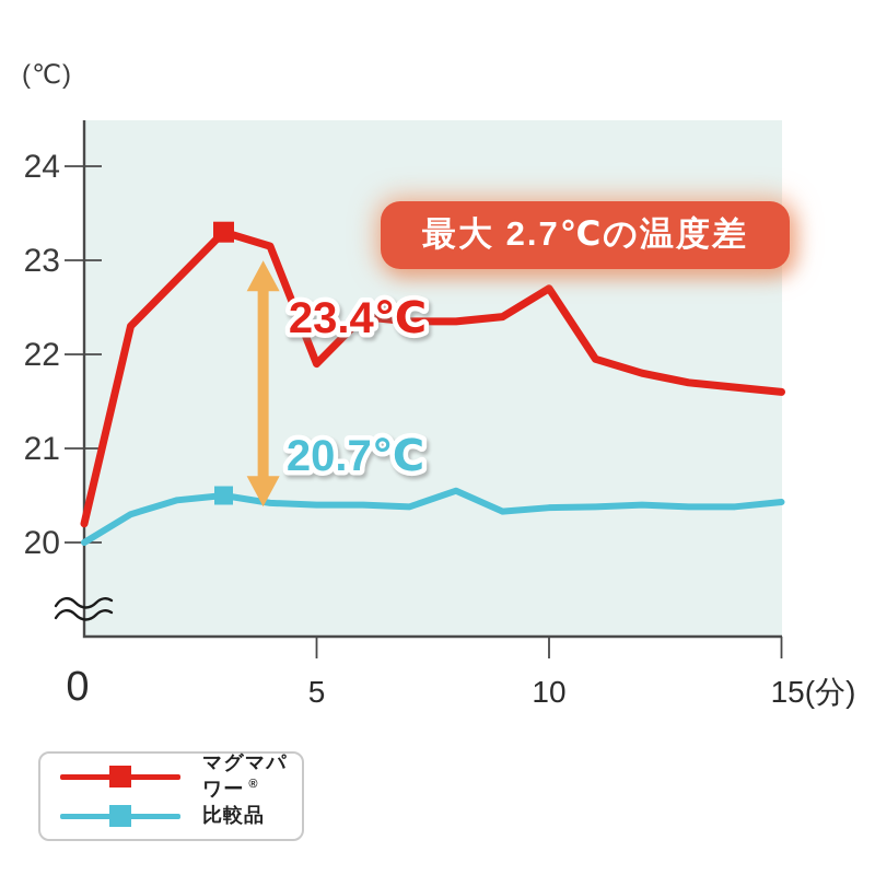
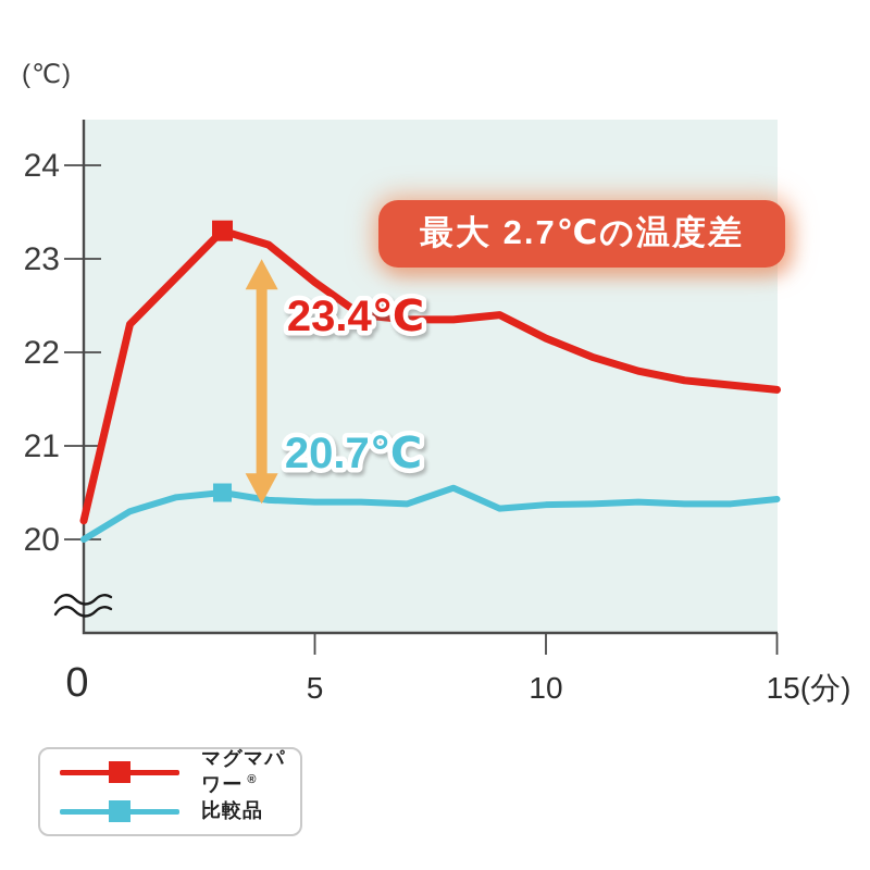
マグマパワー®/5: 21.9 -> 22.8
マグマパワー®/10: 22.7 -> 22.1
